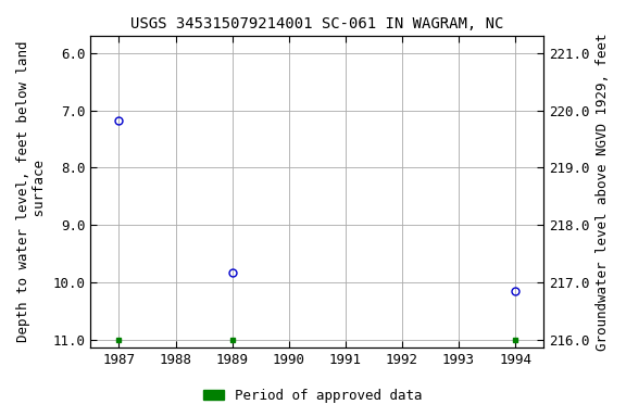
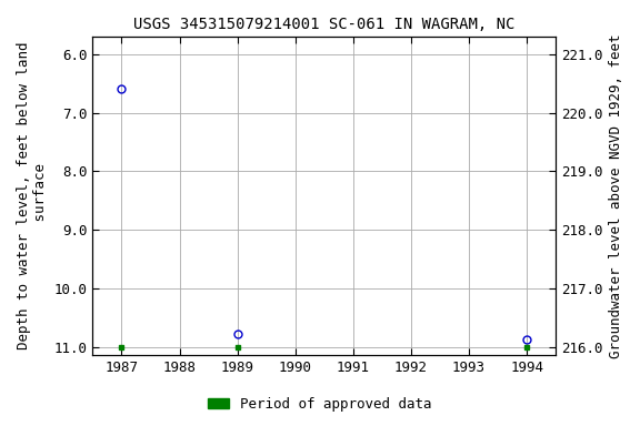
1987: 7.18 -> 6.60
1989: 9.84 -> 10.78
1994: 10.16 -> 10.88
